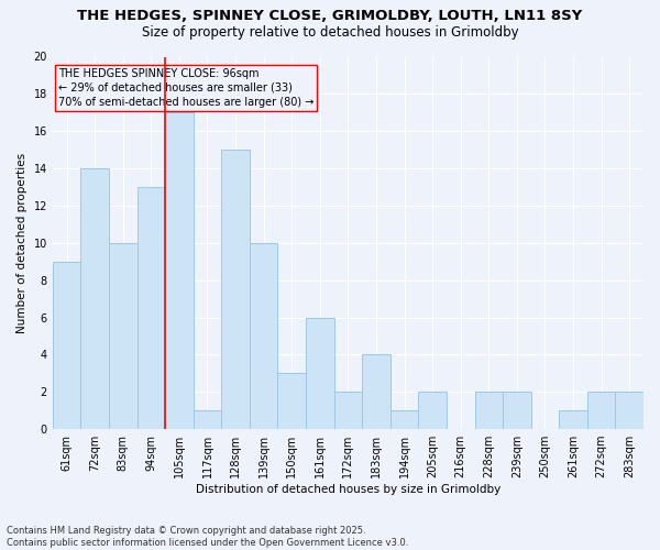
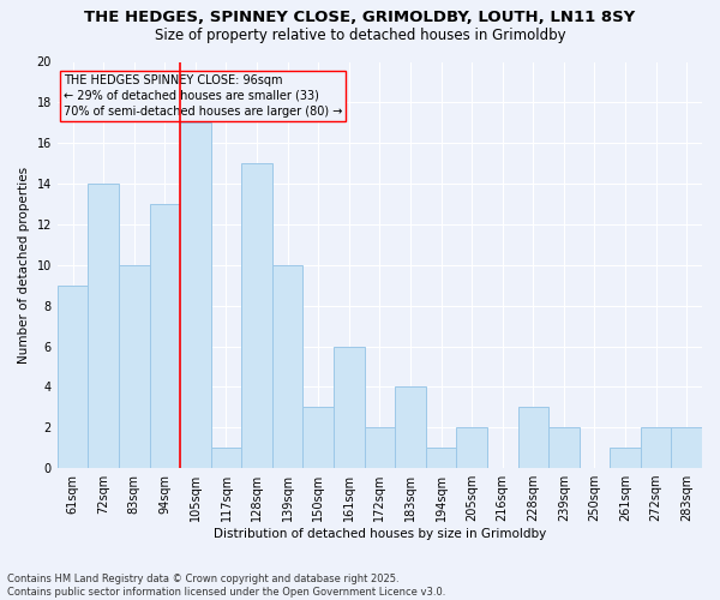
228sqm: 2 -> 3
